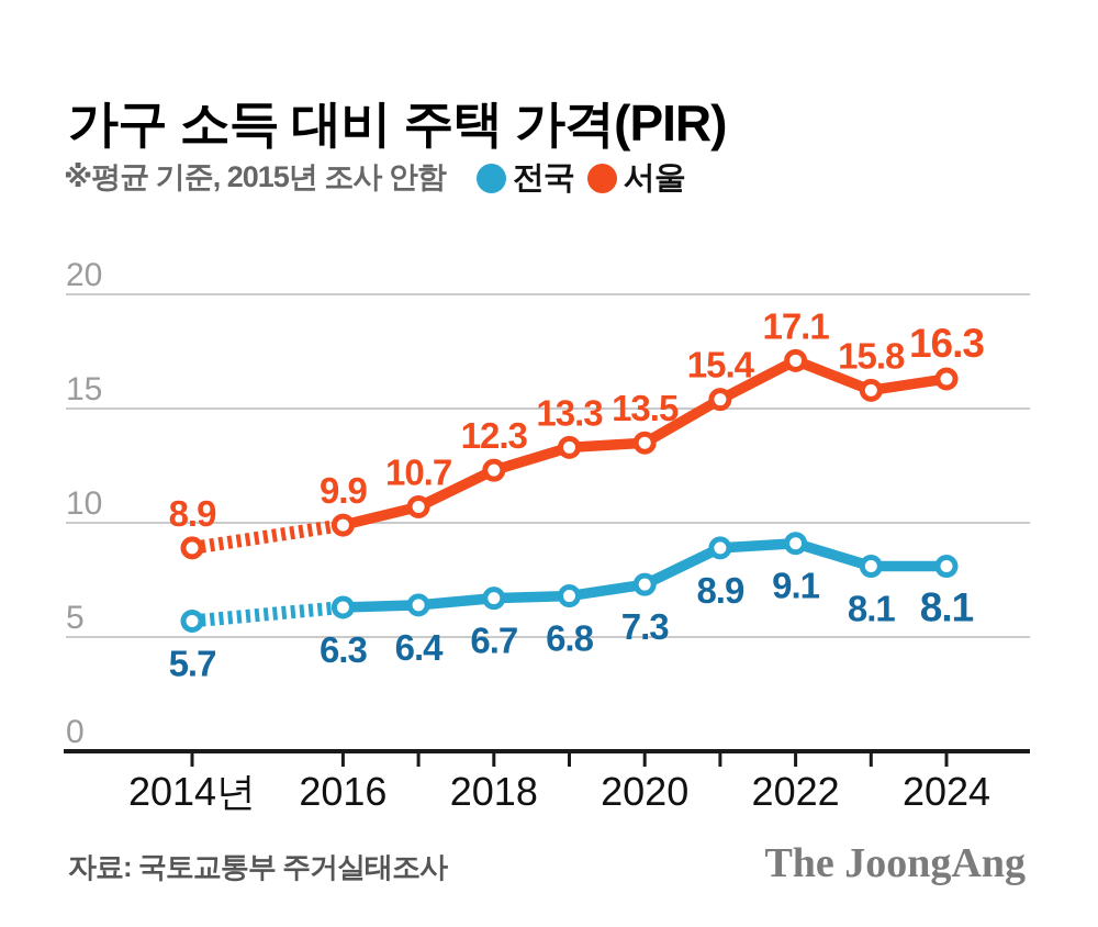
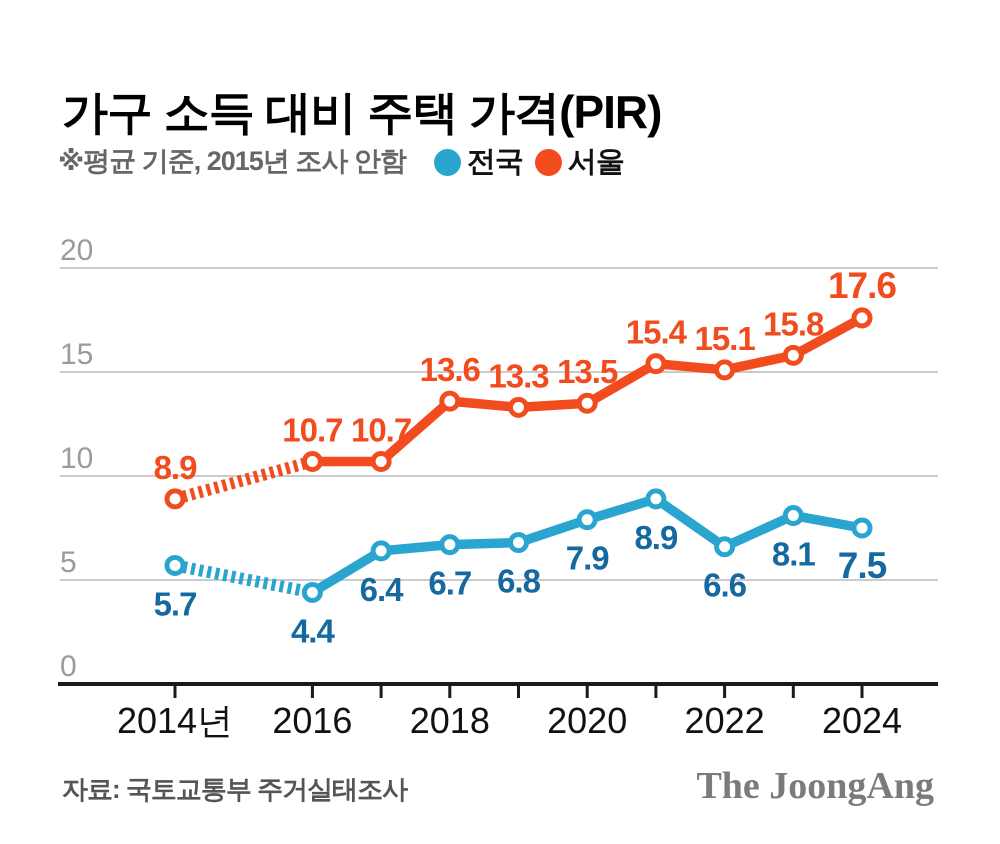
서울/2016: 9.9 -> 10.7
전국/2016: 6.3 -> 4.4
서울/2018: 12.3 -> 13.6
전국/2020: 7.3 -> 7.9
서울/2022: 17.1 -> 15.1
전국/2022: 9.1 -> 6.6
서울/2024: 16.3 -> 17.6
전국/2024: 8.1 -> 7.5
